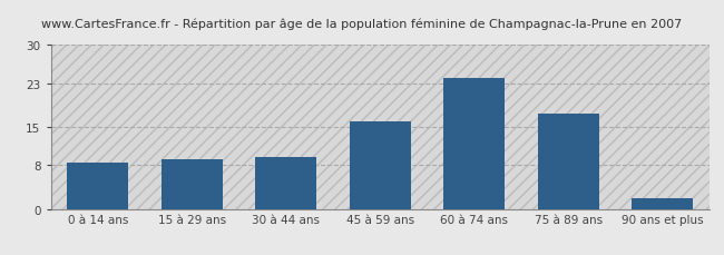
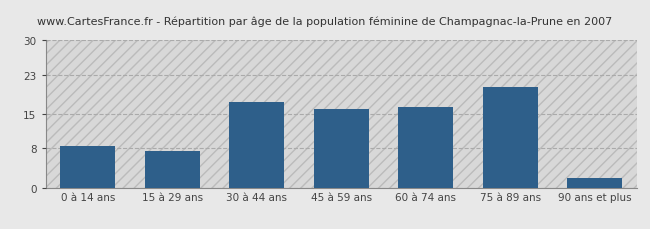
15 à 29 ans: 9.0 -> 7.5
30 à 44 ans: 9.5 -> 17.5
60 à 74 ans: 24.0 -> 16.5
75 à 89 ans: 17.5 -> 20.5
